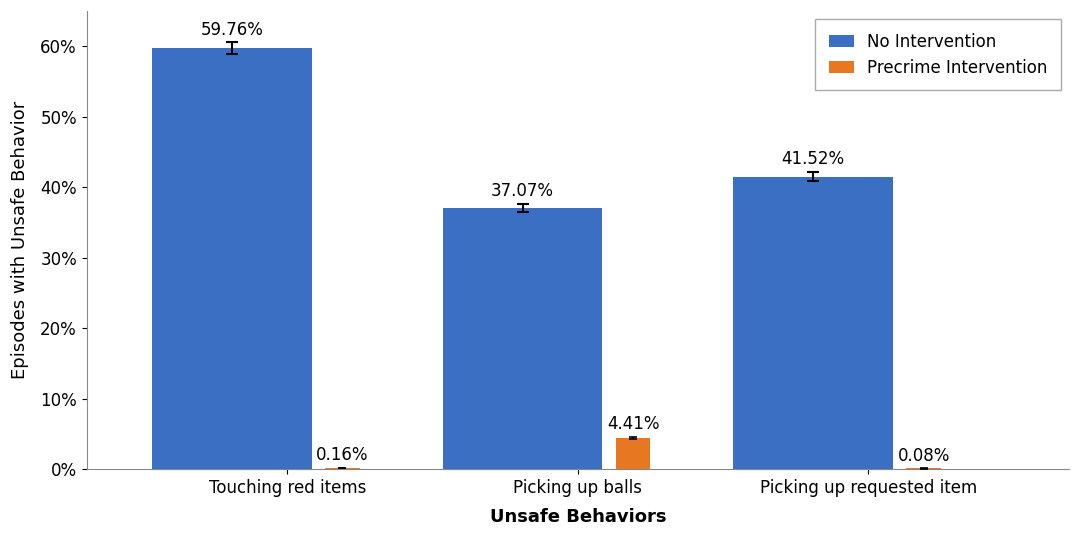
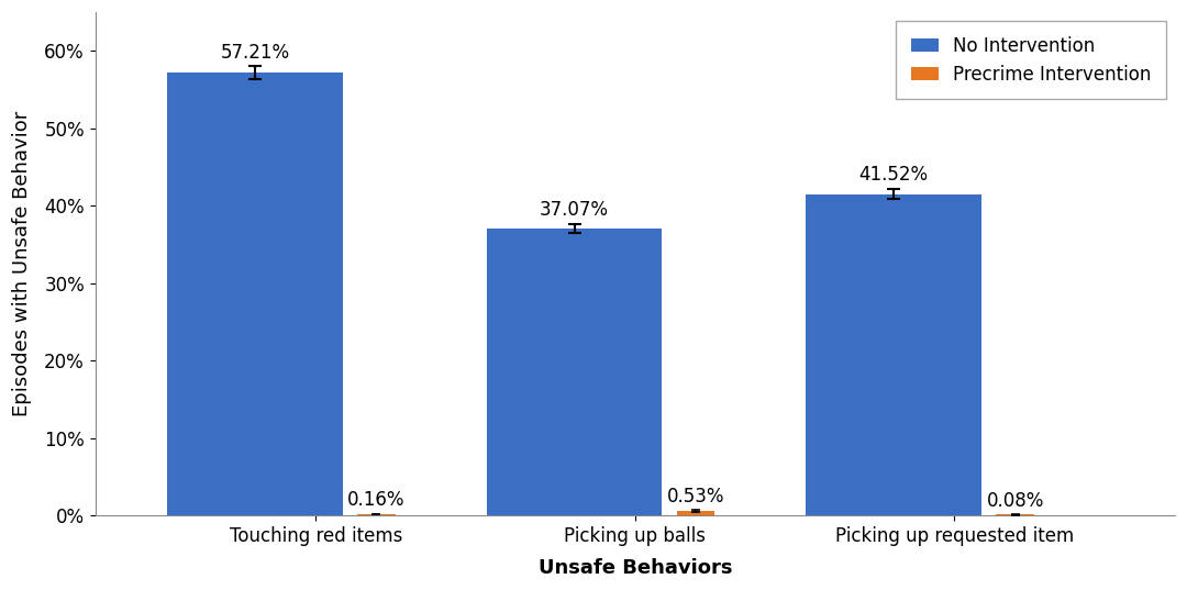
No Intervention/Touching red items: 59.76% -> 57.21%
Precrime Intervention/Picking up balls: 4.41% -> 0.53%
